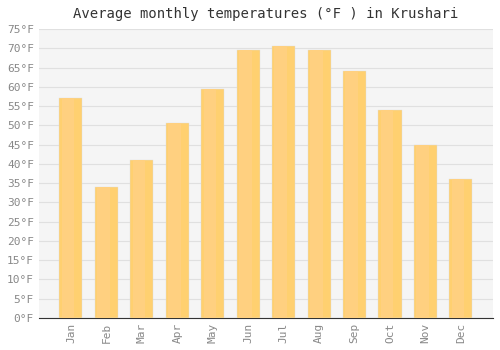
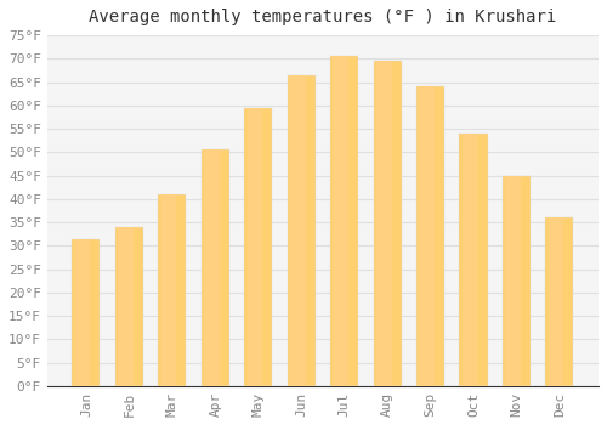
Jan: 57.0°F -> 31.5°F
Jun: 69.5°F -> 66.5°F
